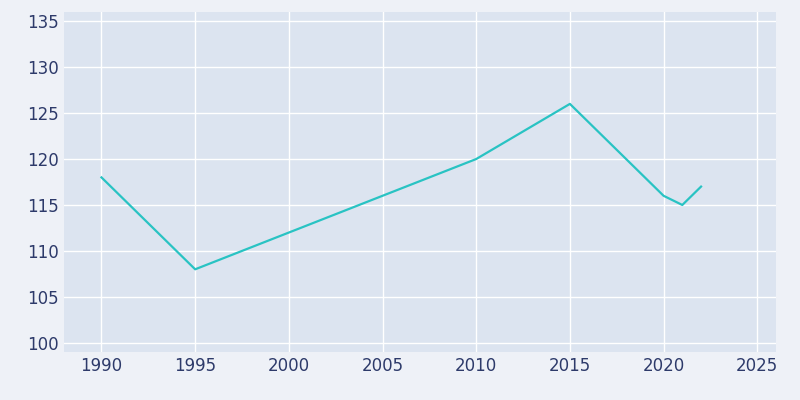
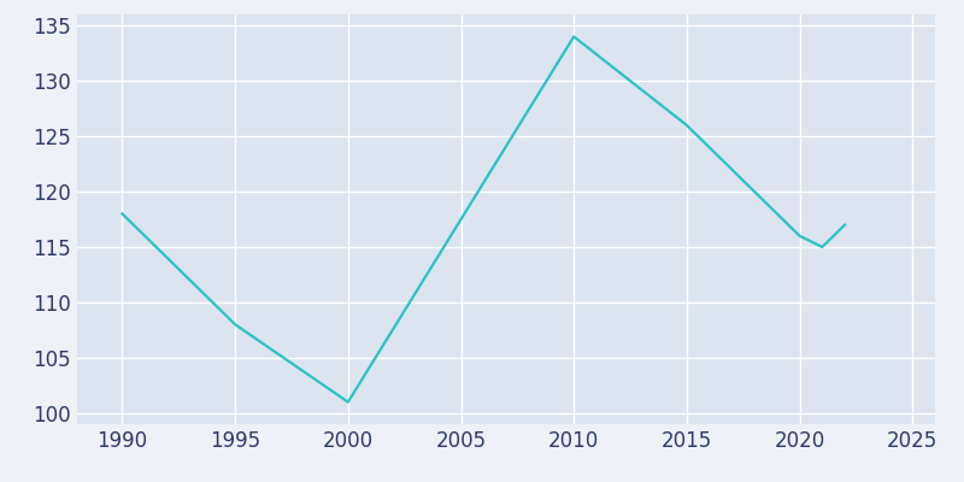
2000: 112 -> 101
2010: 120 -> 134
